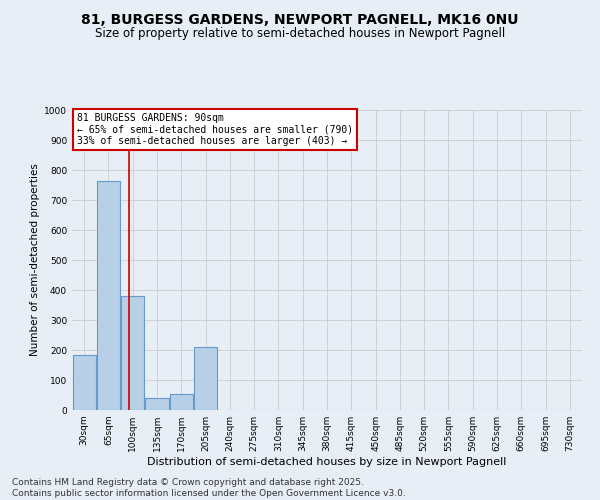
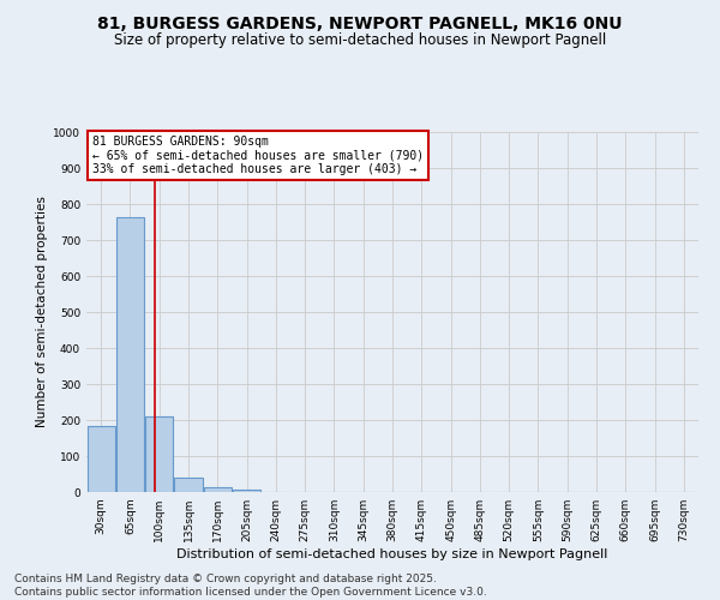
100sqm: 380 -> 210
170sqm: 55 -> 12
205sqm: 210 -> 8
